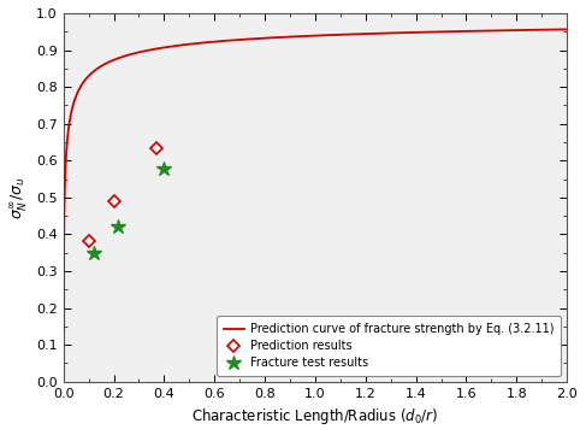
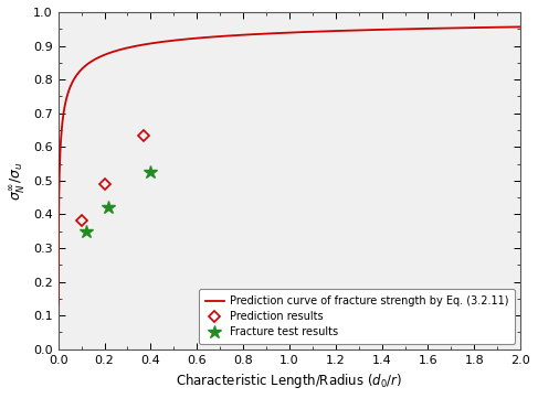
Fracture test results/0.4: 0.578 -> 0.525
